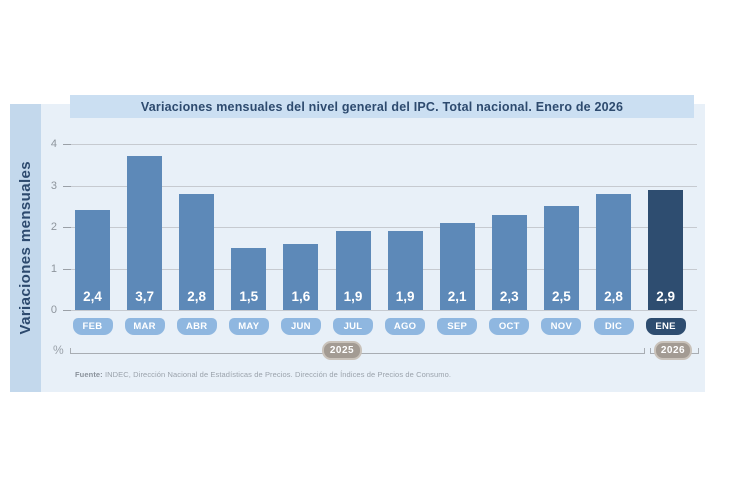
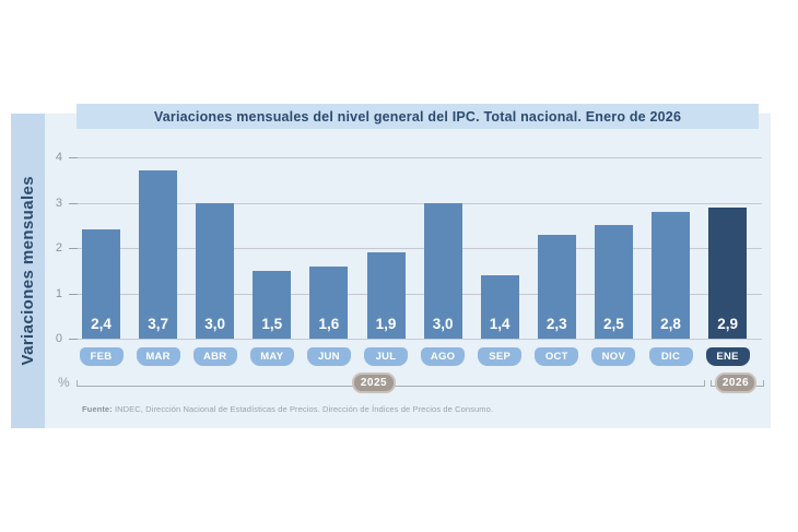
ABR: 2,8 -> 3,0
AGO: 1,9 -> 3,0
SEP: 2,1 -> 1,4
